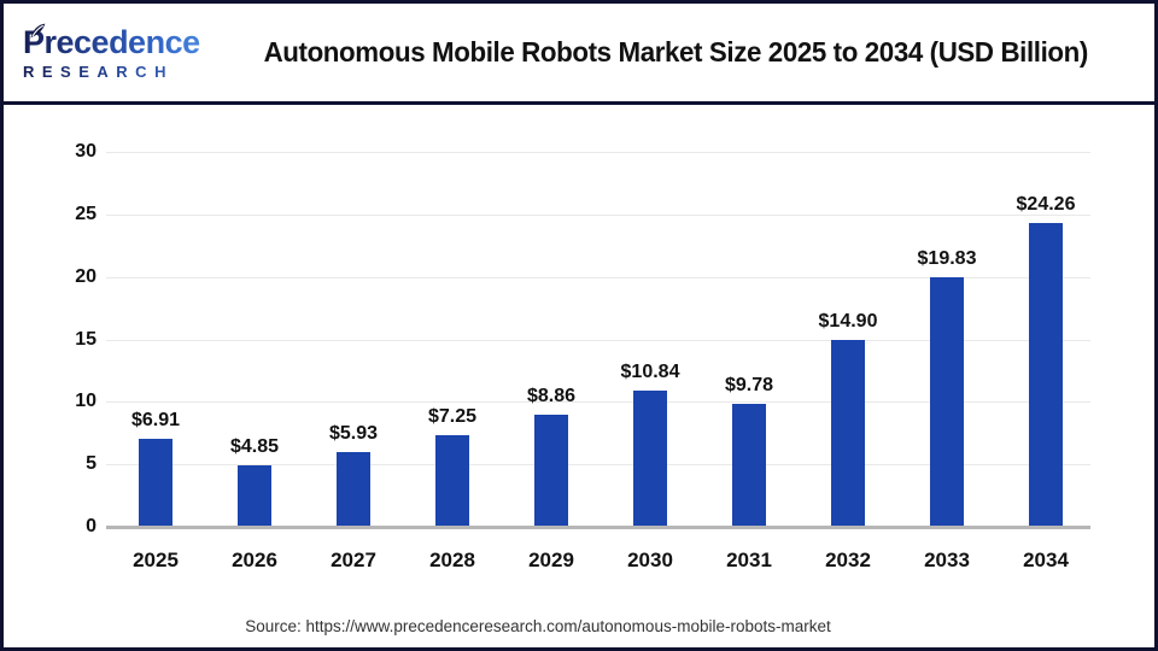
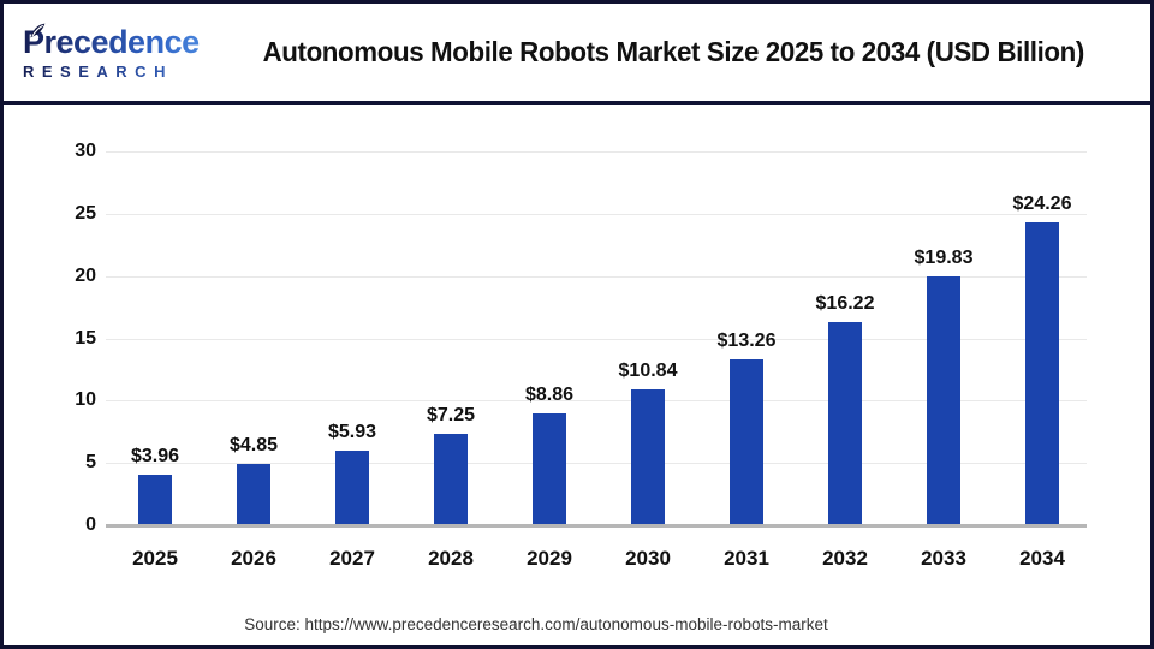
2025: $6.91 -> $3.96
2031: $9.78 -> $13.26
2032: $14.90 -> $16.22
